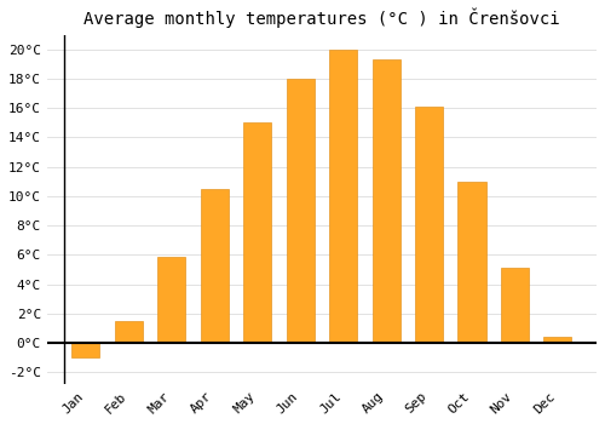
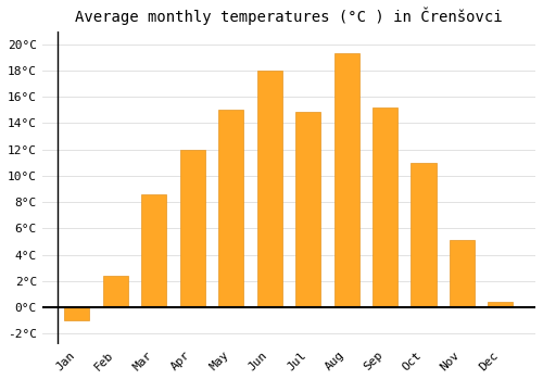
Feb: 1.5°C -> 2.4°C
Mar: 5.9°C -> 8.6°C
Apr: 10.5°C -> 12.0°C
Jul: 20.0°C -> 14.9°C
Sep: 16.1°C -> 15.2°C
